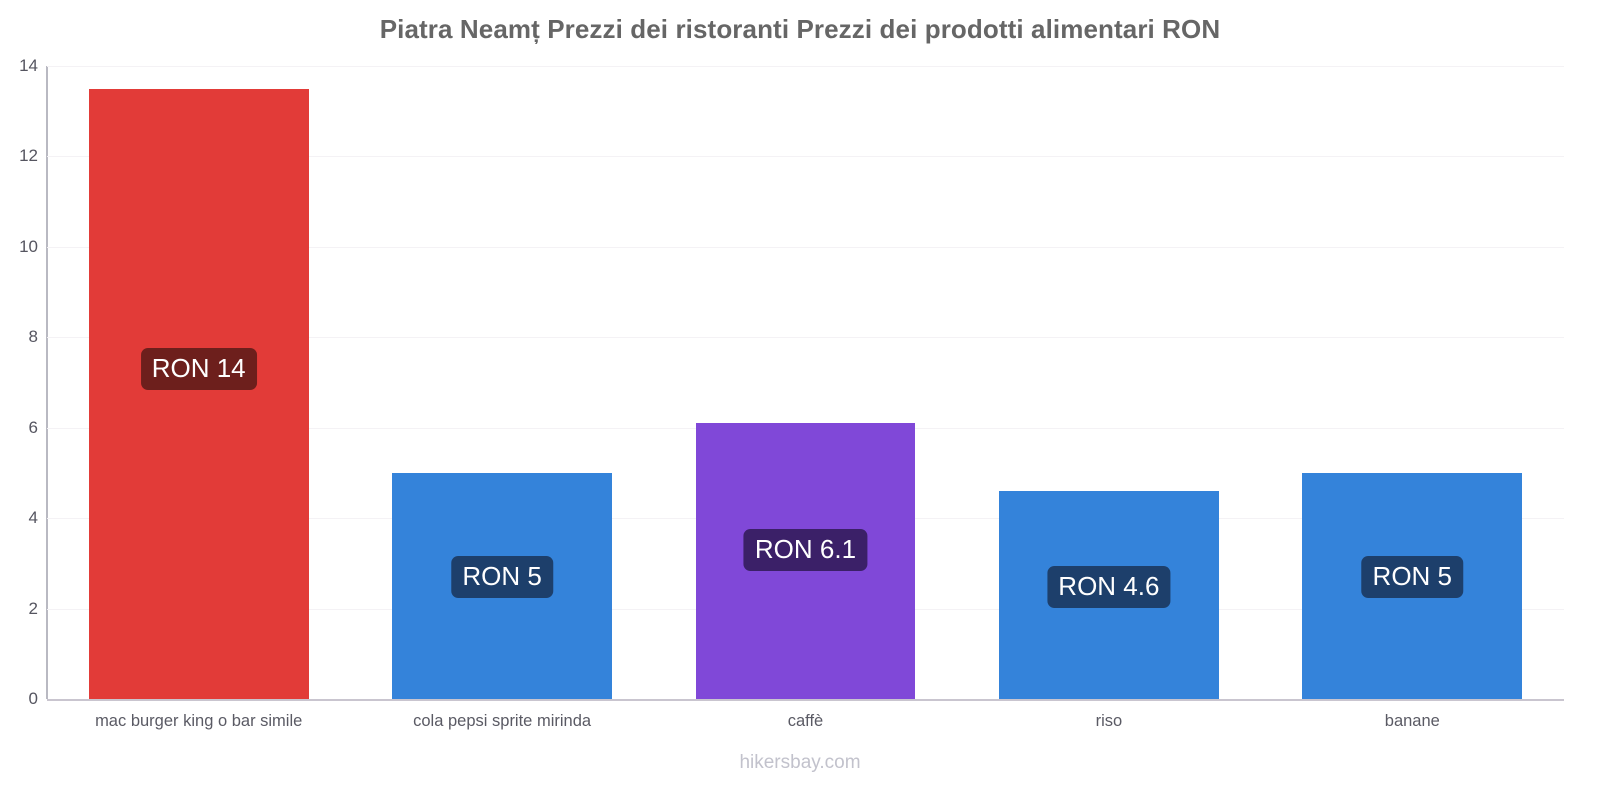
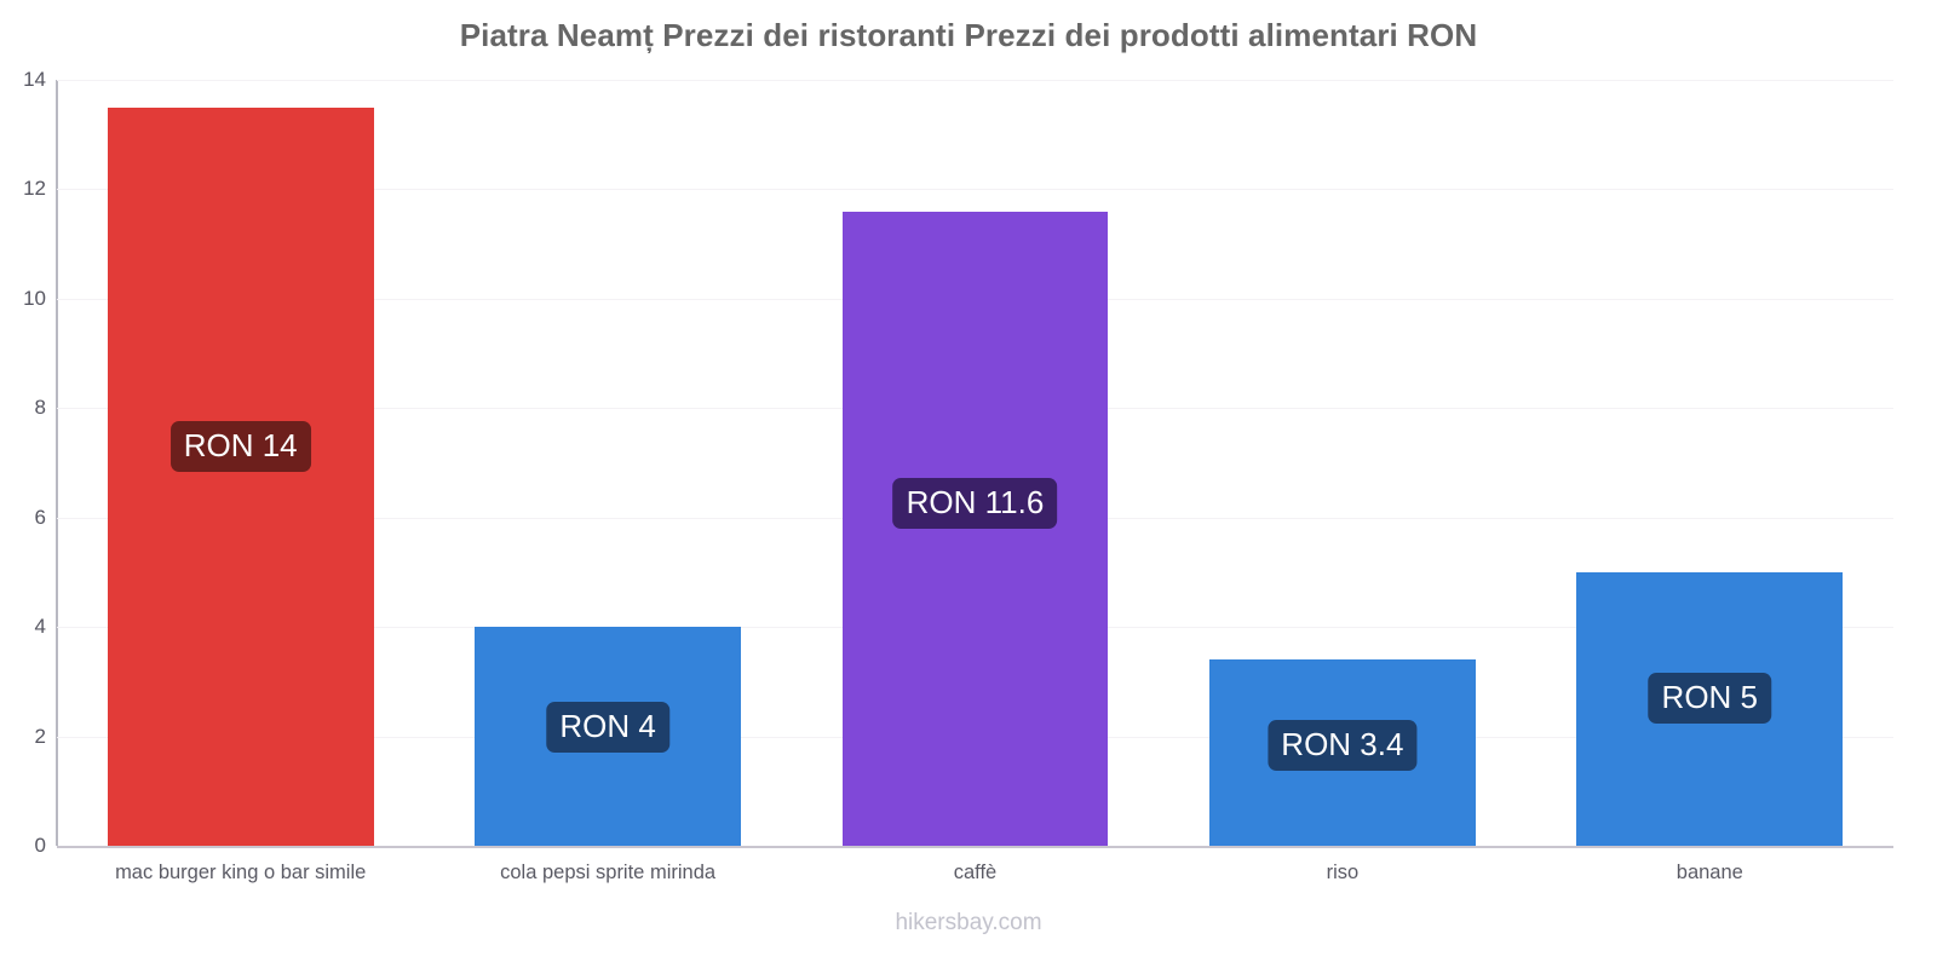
cola pepsi sprite mirinda: 5 -> 4
caffè: 6.1 -> 11.6
riso: 4.6 -> 3.4
